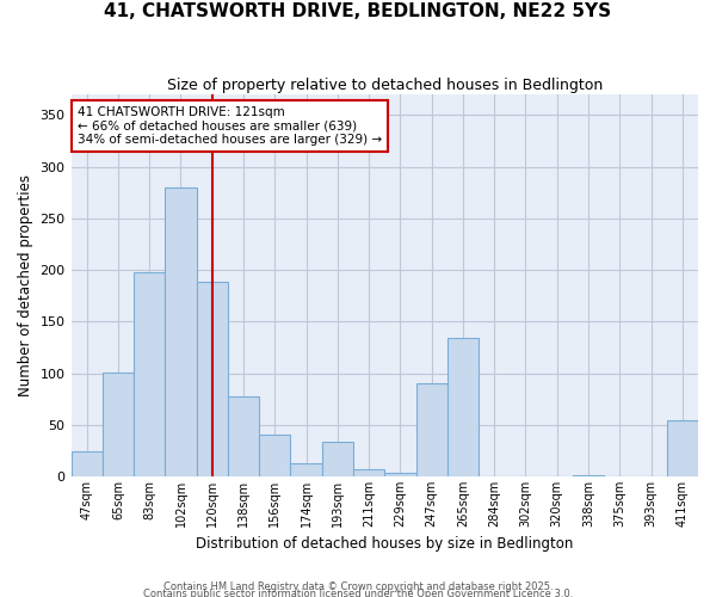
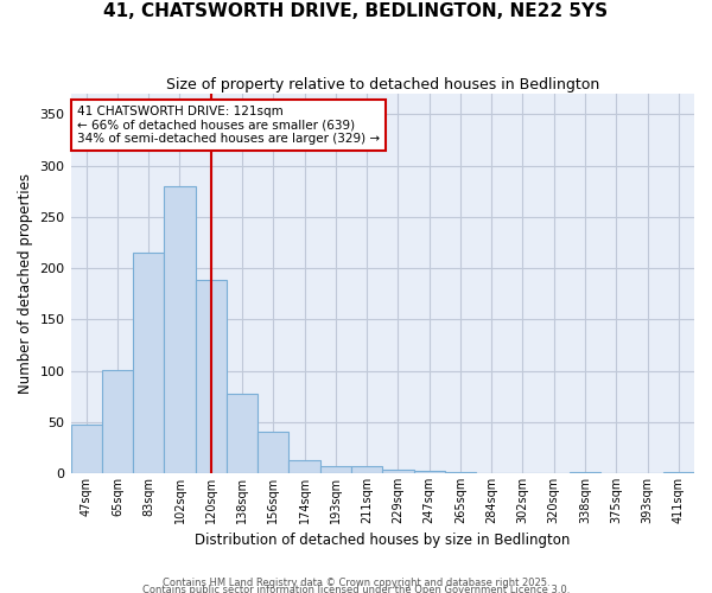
47sqm: 24 -> 48
83sqm: 198 -> 215
193sqm: 34 -> 7
247sqm: 90 -> 2
265sqm: 134 -> 1
411sqm: 54 -> 1
